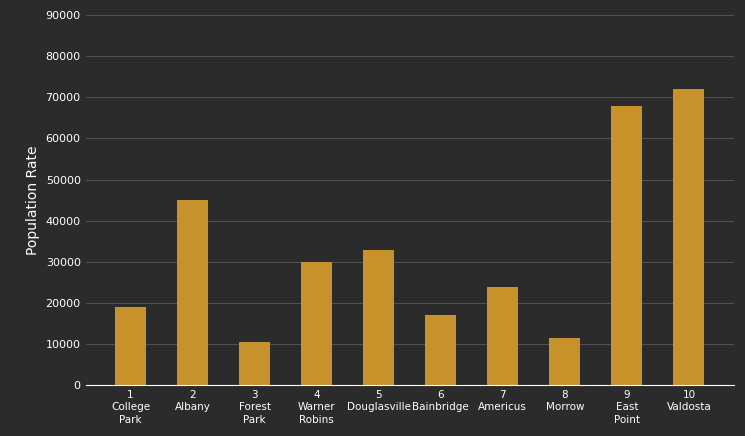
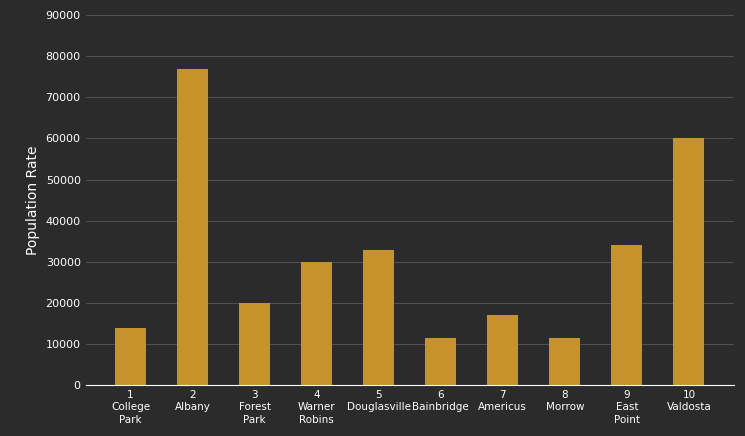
1 College Park: 19000 -> 14000
2 Albany: 45000 -> 77000
3 Forest Park: 10500 -> 20000
6 Bainbridge: 17000 -> 11500
7 Americus: 24000 -> 17000
9 East Point: 68000 -> 34000
10 Valdosta: 72000 -> 60000
